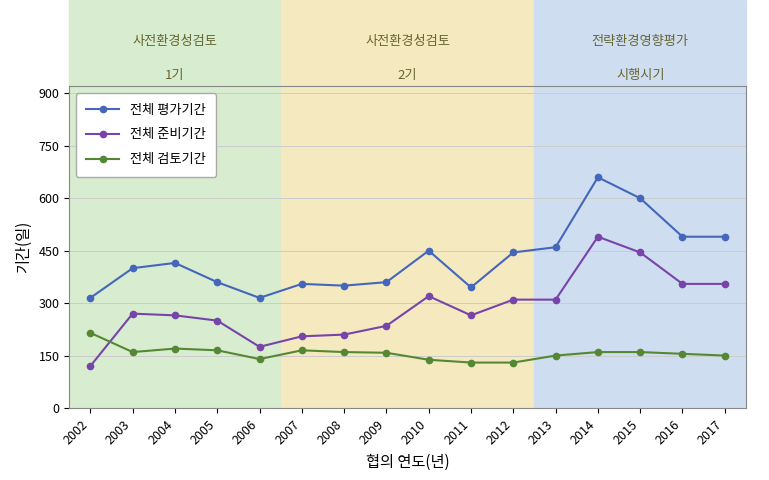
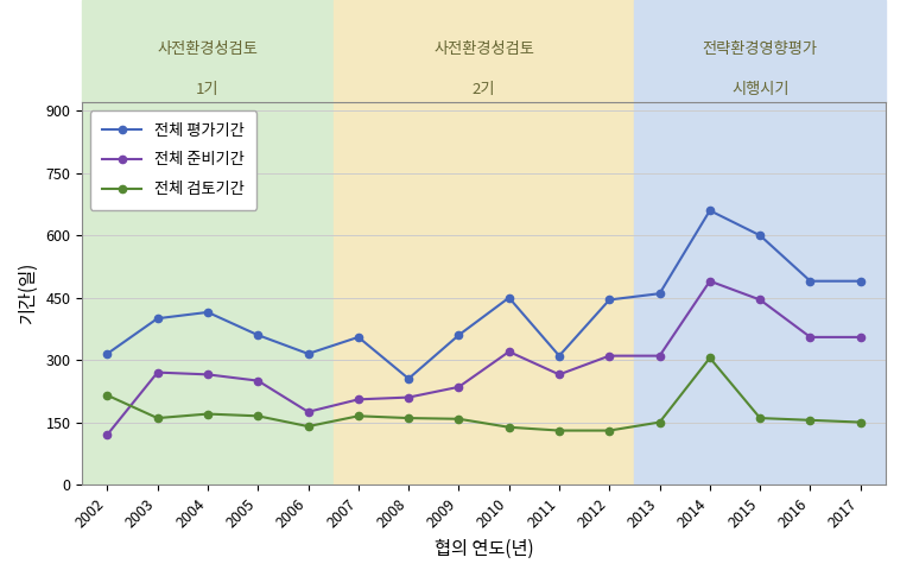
전체 평가기간/2008: 350 -> 255
전체 평가기간/2011: 345 -> 310
전체 검토기간/2014: 160 -> 305
